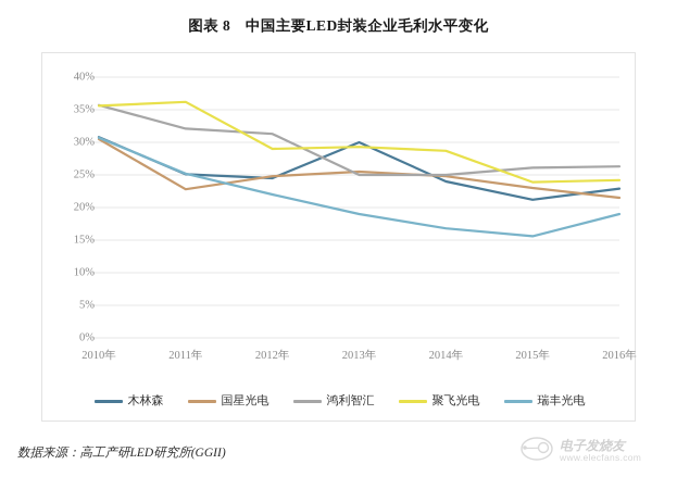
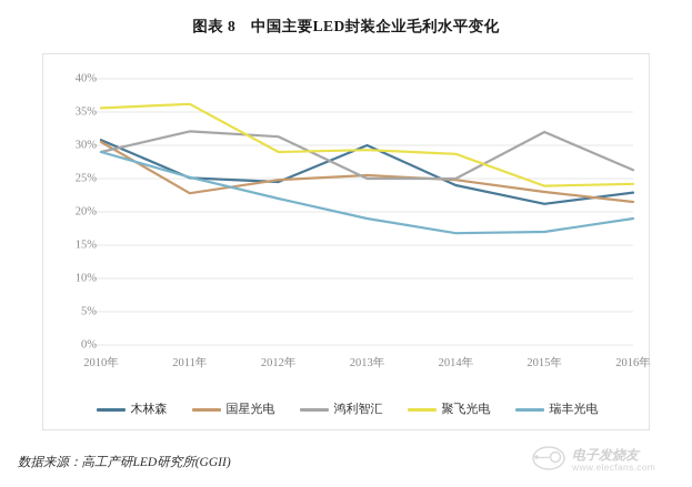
鸿利智汇/2010年: 36% -> 29%
瑞丰光电/2010年: 31% -> 29%
鸿利智汇/2015年: 26% -> 32%
瑞丰光电/2015年: 16% -> 17%
